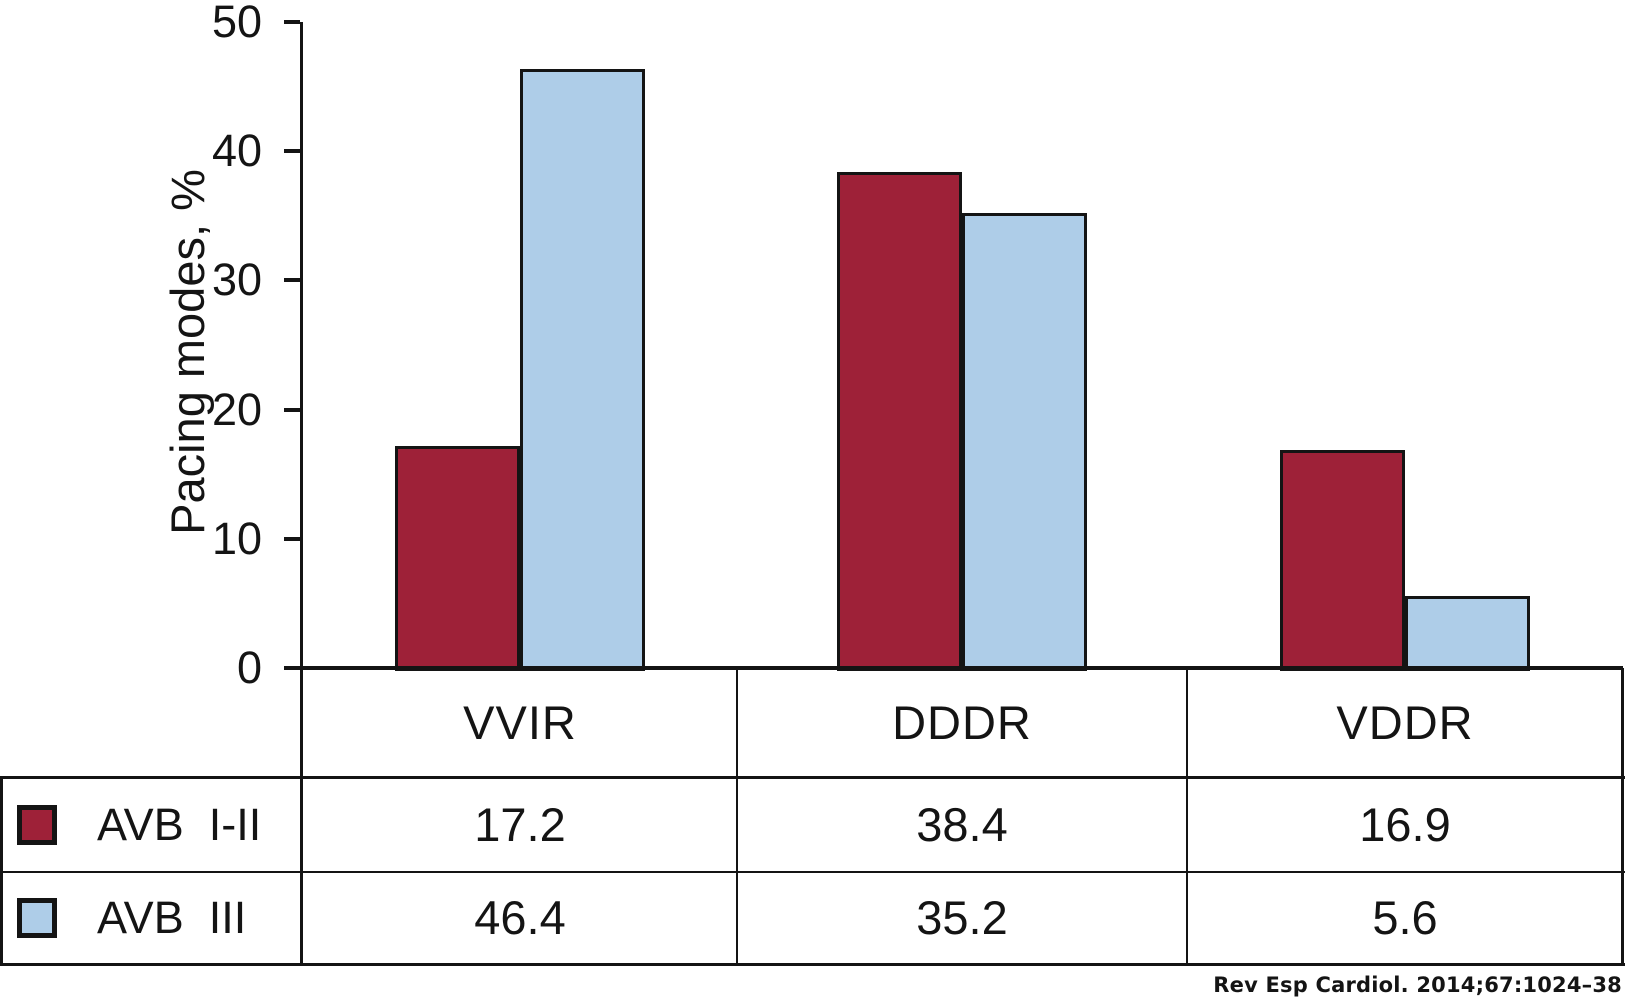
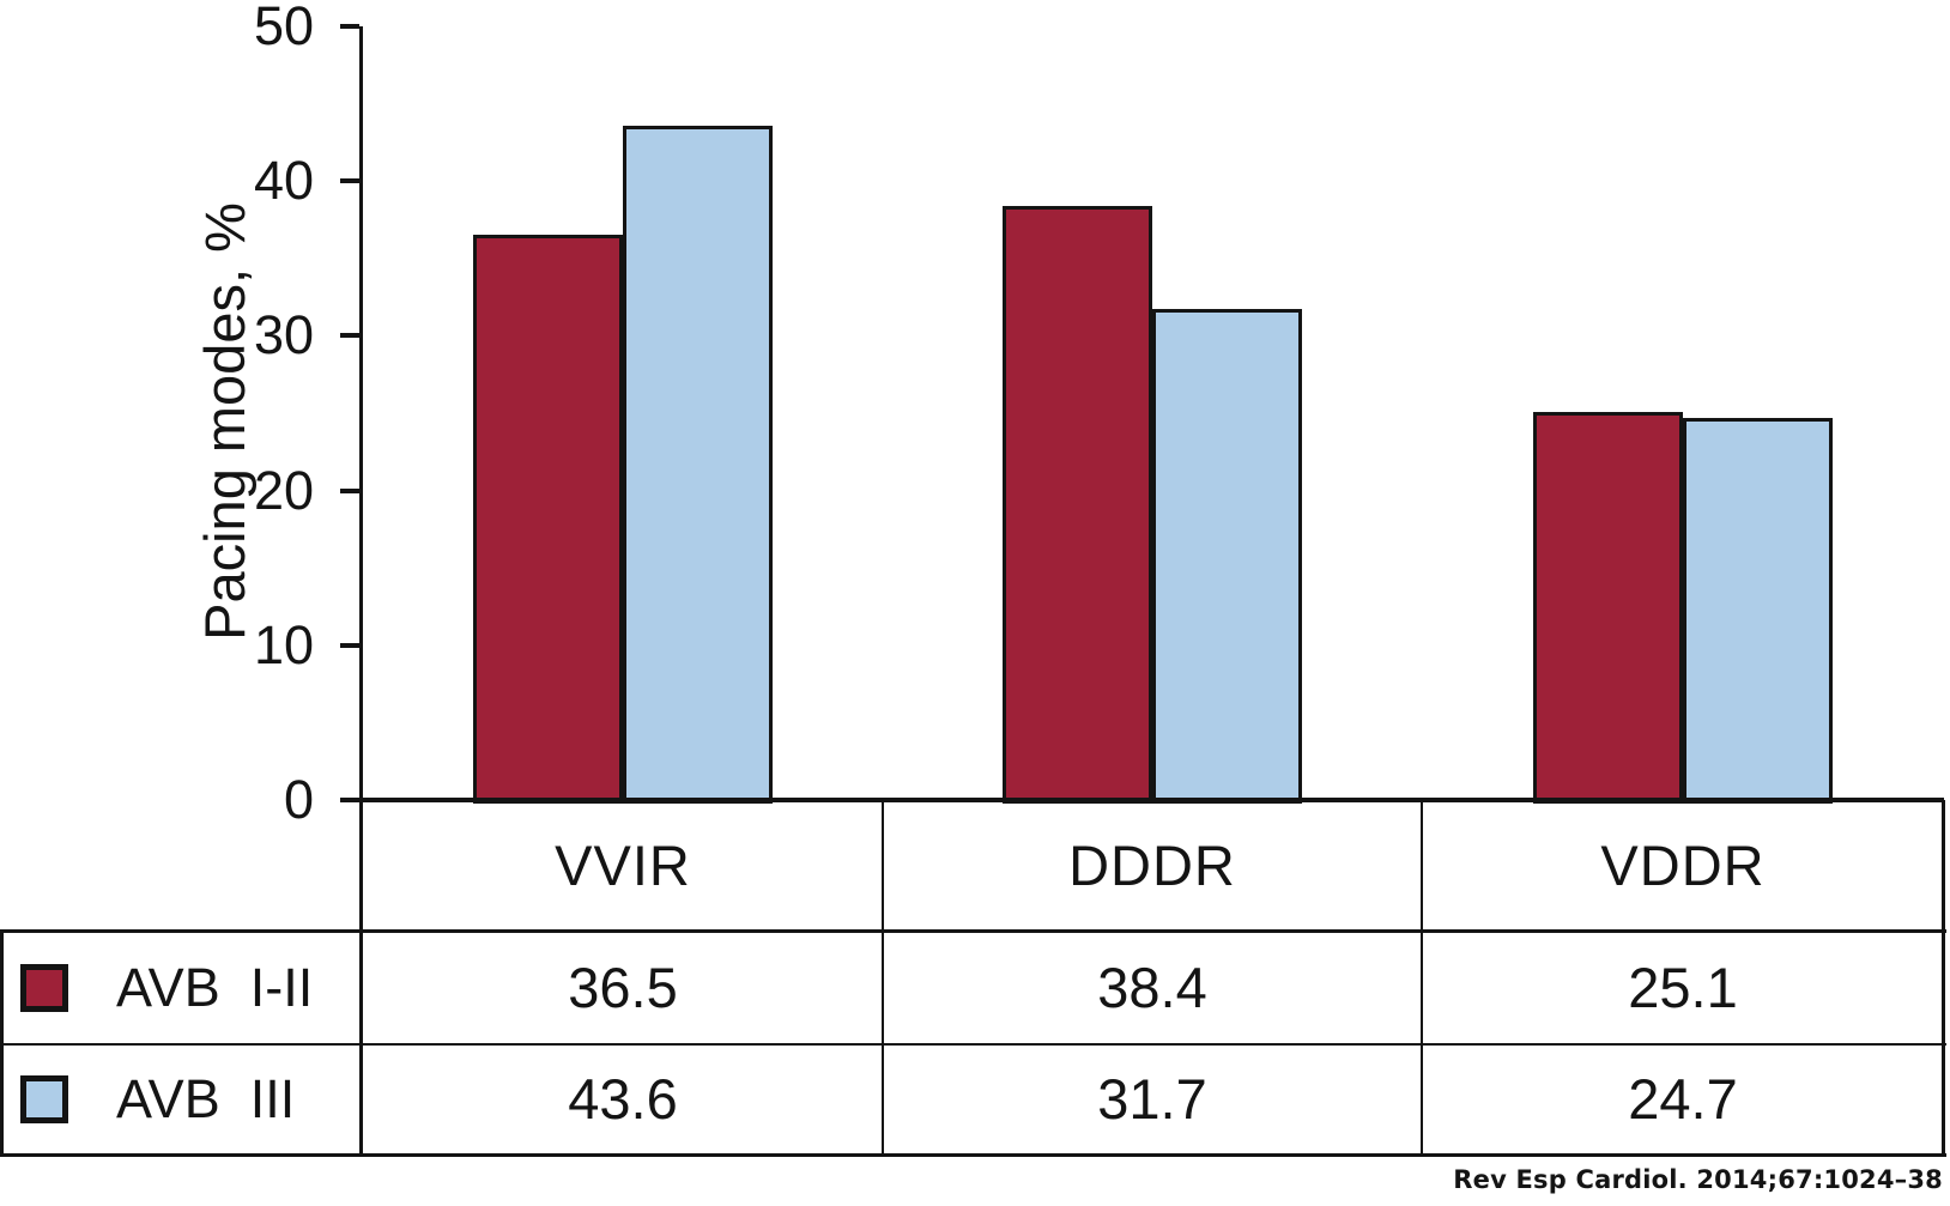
AVB I-II/VVIR: 17.2 -> 36.5
AVB III/VVIR: 46.4 -> 43.6
AVB III/DDDR: 35.2 -> 31.7
AVB I-II/VDDR: 16.9 -> 25.1
AVB III/VDDR: 5.6 -> 24.7
